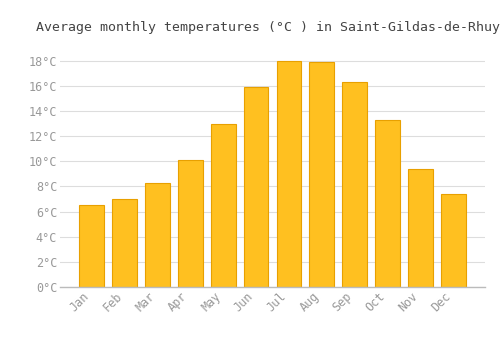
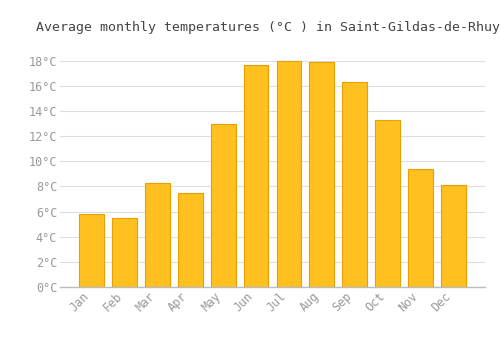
Jan: 6.5°C -> 5.8°C
Feb: 7.0°C -> 5.5°C
Apr: 10.1°C -> 7.5°C
Jun: 15.9°C -> 17.7°C
Dec: 7.4°C -> 8.1°C
